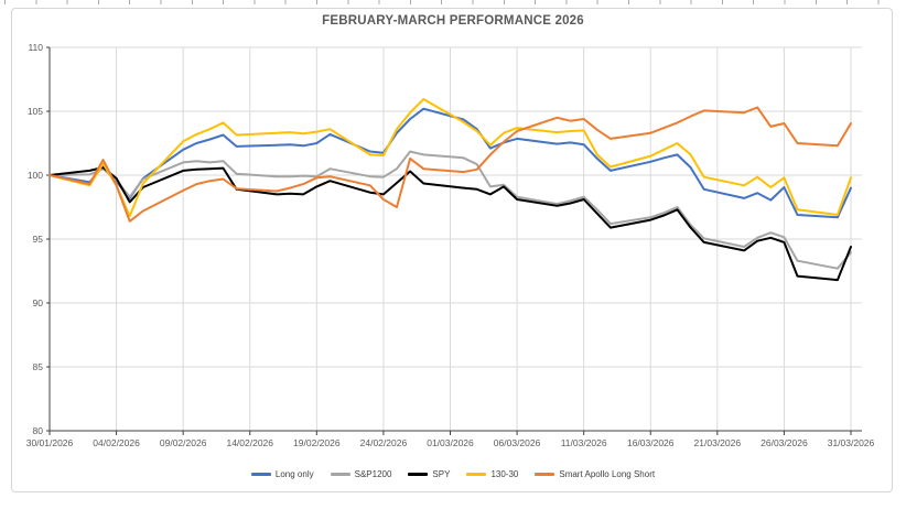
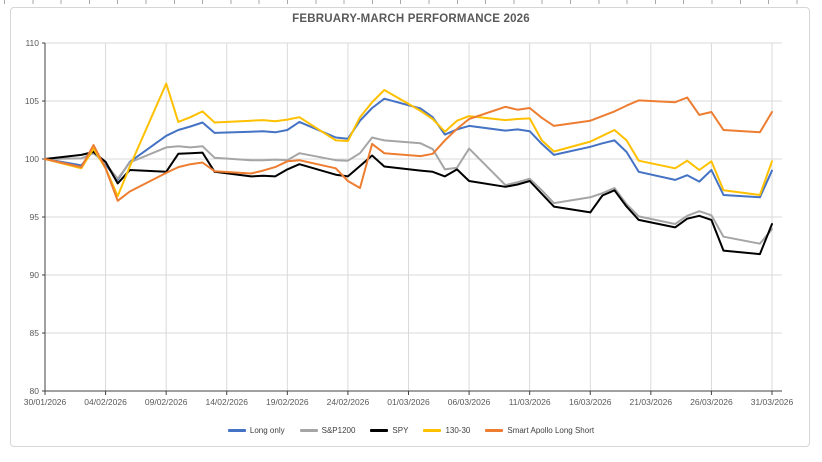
SPY/09/02/2026: 100.3 -> 98.9
130-30/09/02/2026: 102.7 -> 106.5
S&P1200/06/03/2026: 98.3 -> 100.9
SPY/16/03/2026: 96.5 -> 95.4
